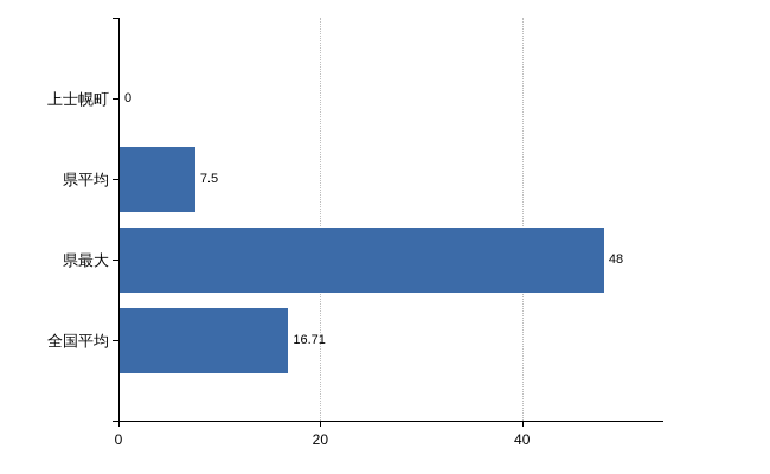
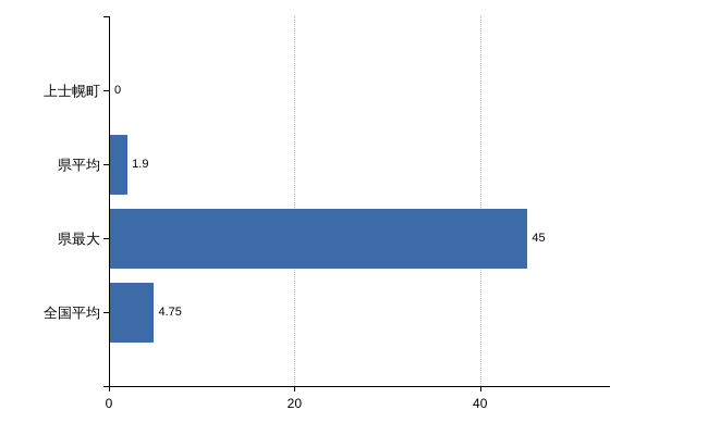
県平均: 7.5 -> 1.9
県最大: 48 -> 45
全国平均: 16.71 -> 4.75
